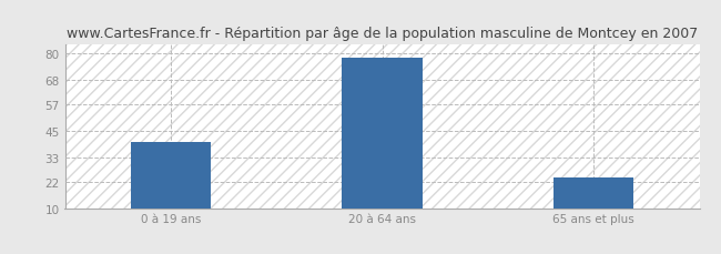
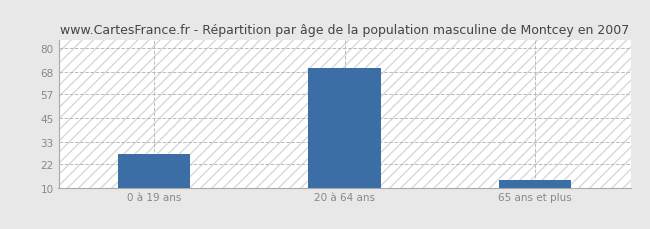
0 à 19 ans: 40 -> 27
20 à 64 ans: 78 -> 70
65 ans et plus: 24 -> 14
